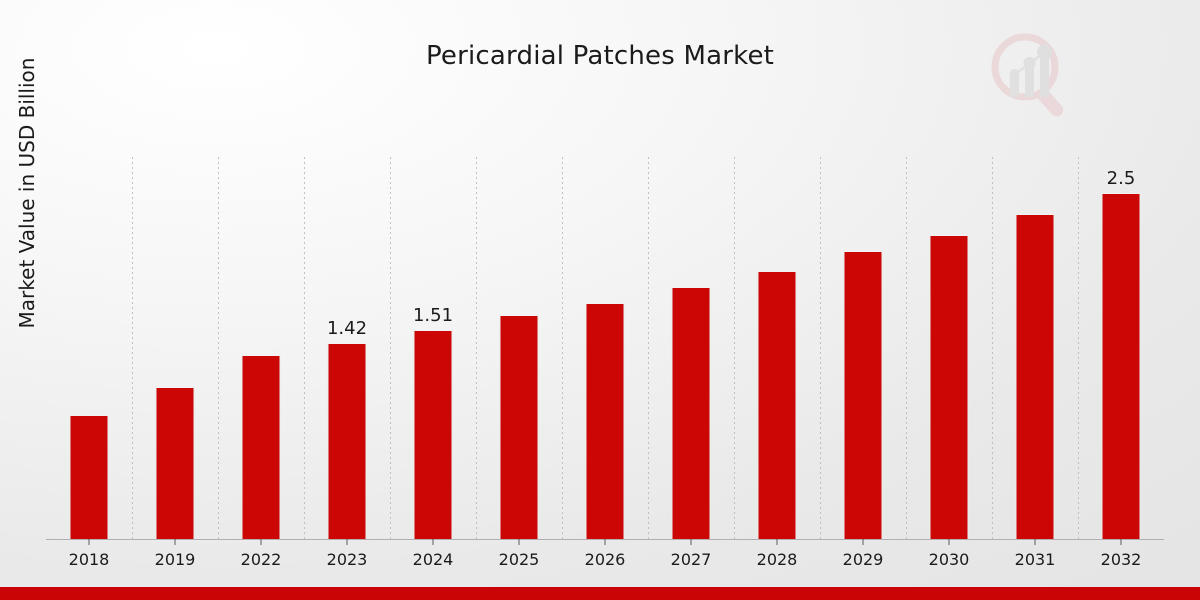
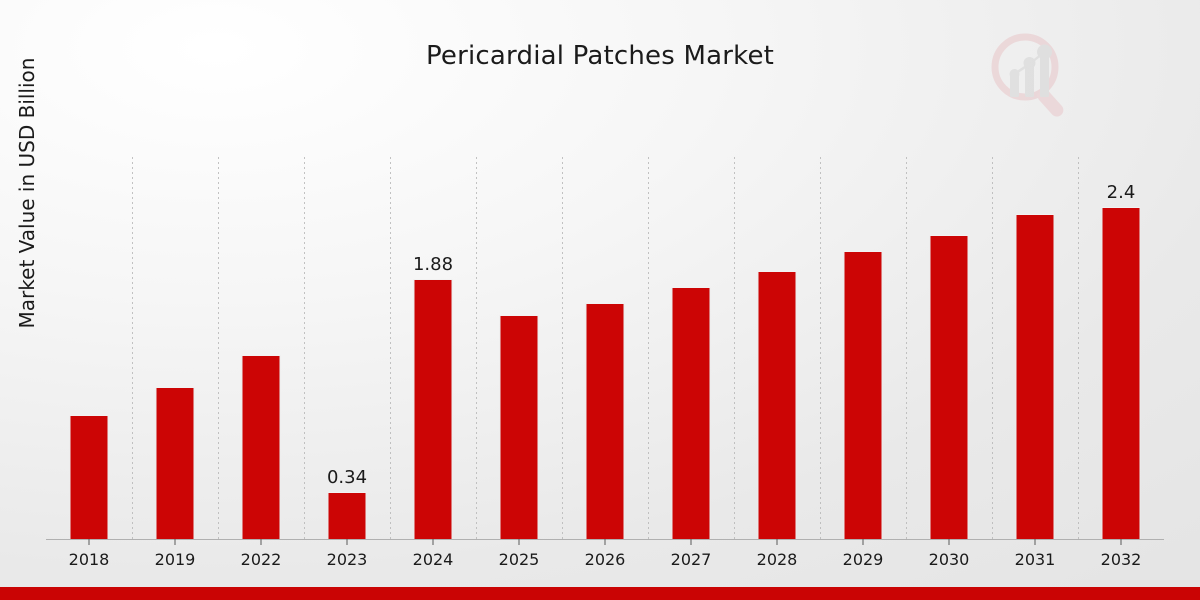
2023: 1.42 -> 0.34
2024: 1.51 -> 1.88
2032: 2.5 -> 2.4
